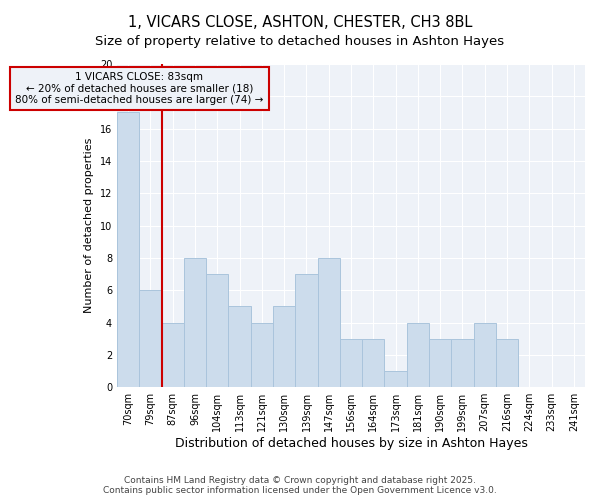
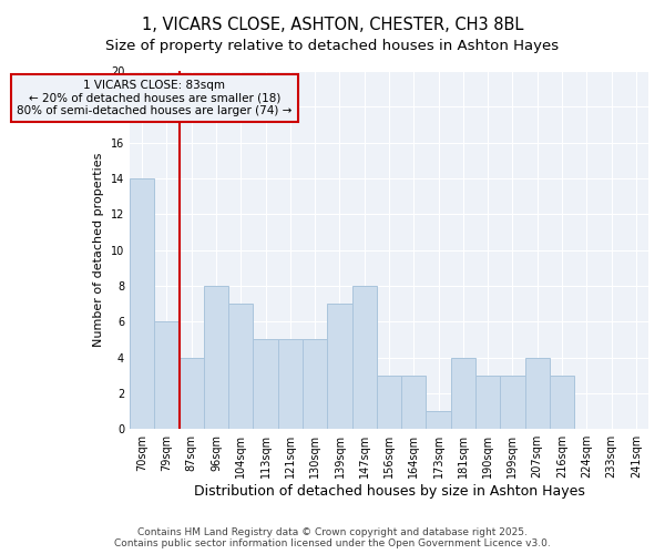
70sqm: 17 -> 14
121sqm: 4 -> 5
